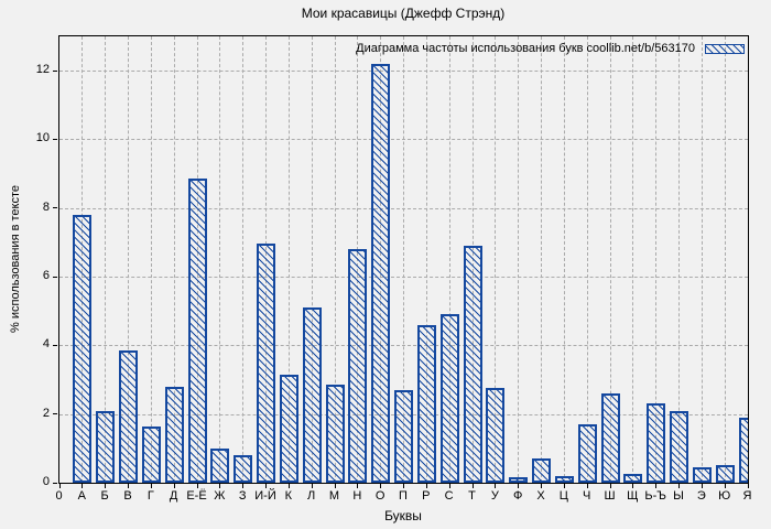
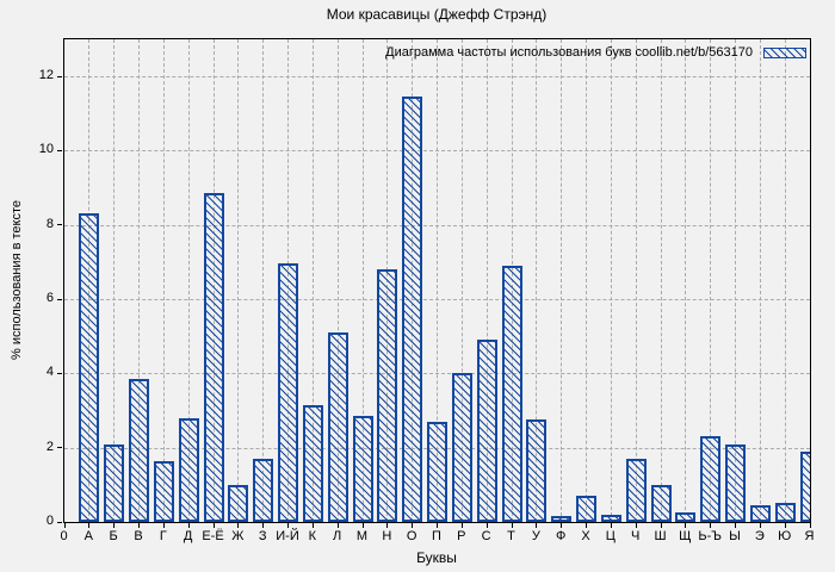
А: 7.8 -> 8.3
З: 0.8 -> 1.7
О: 12.2 -> 11.4
Р: 4.6 -> 4.0
Ш: 2.6 -> 1.0
